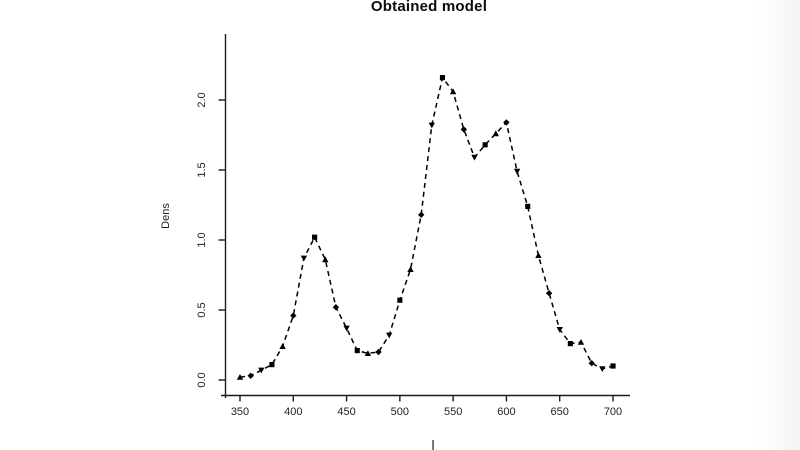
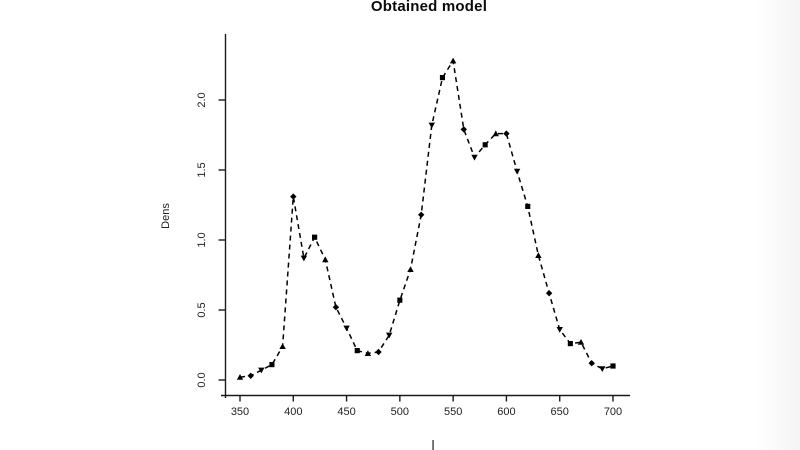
400: 0.46 -> 1.31
550: 2.06 -> 2.28
600: 1.84 -> 1.76
